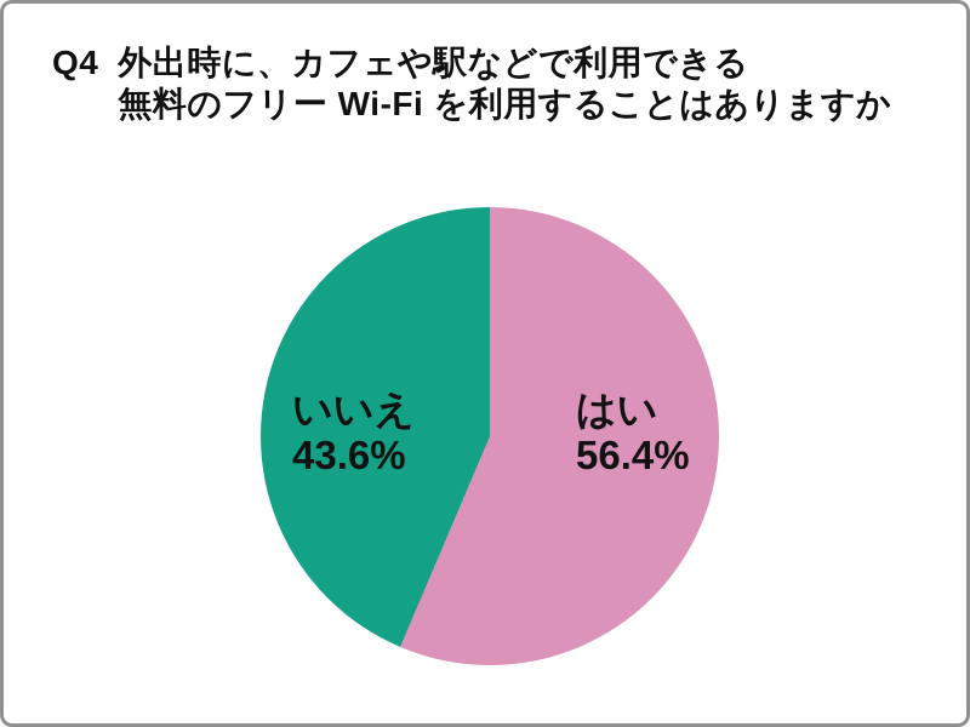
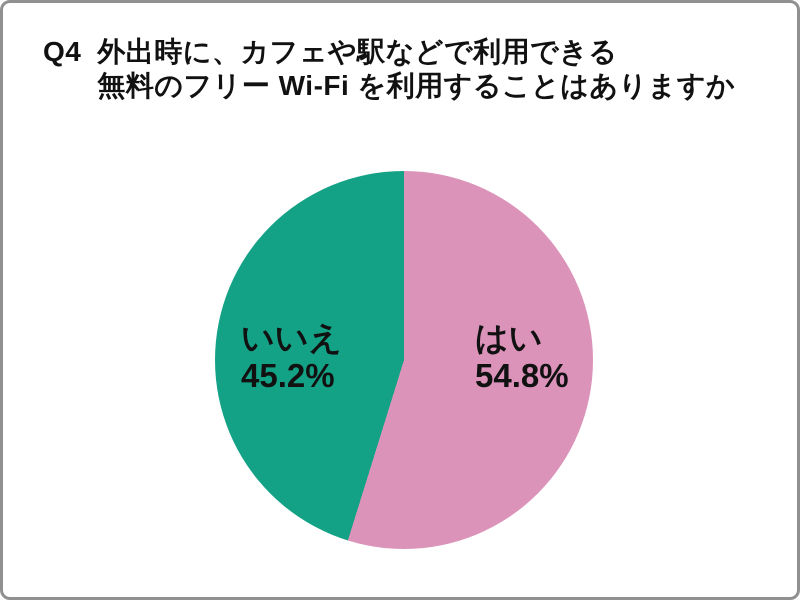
はい: 56.4% -> 54.8%
いいえ: 43.6% -> 45.2%
